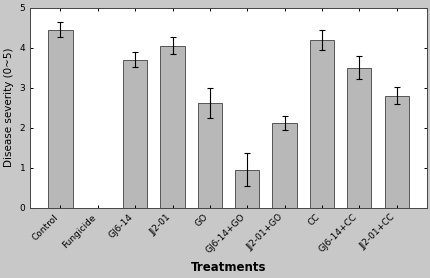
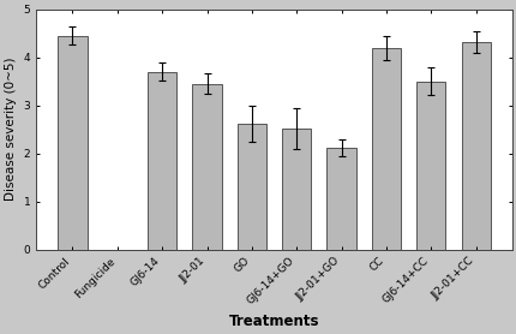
JJ2-01: 4.05 -> 3.45
GJ6-14+GO: 0.95 -> 2.52
JJ2-01+CC: 2.80 -> 4.32
